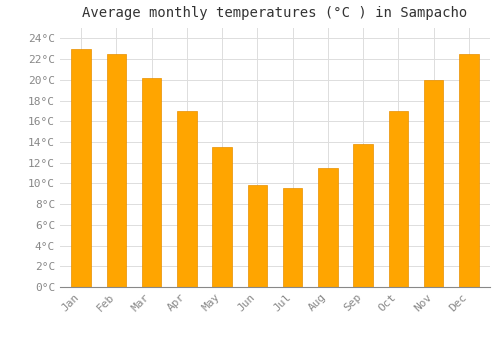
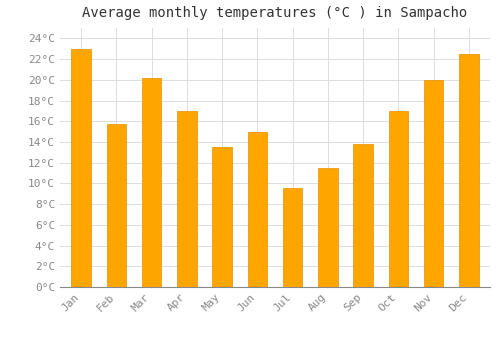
Feb: 22.5°C -> 15.7°C
Jun: 9.8°C -> 15.0°C
